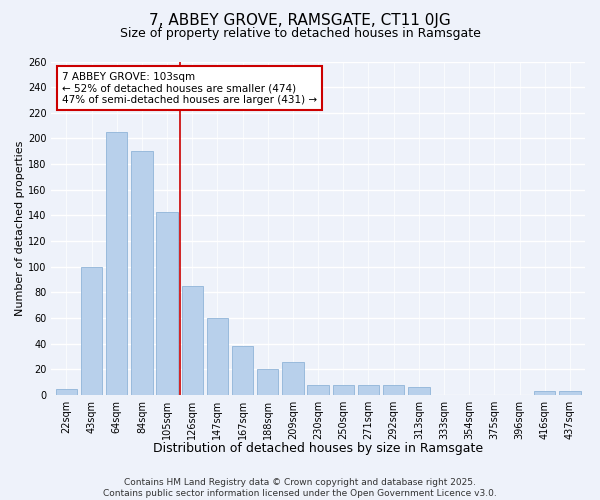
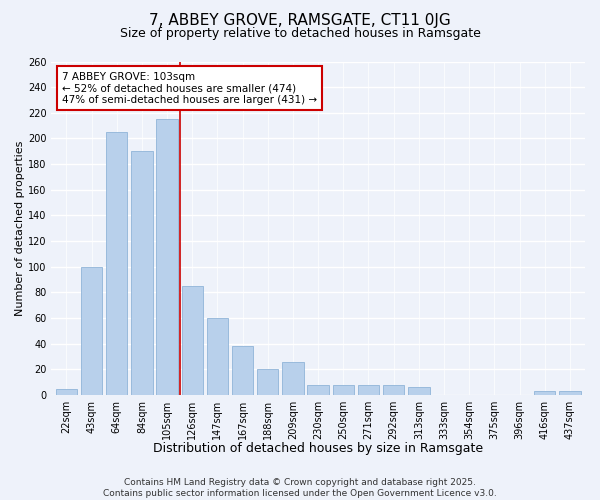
105sqm: 143 -> 215
